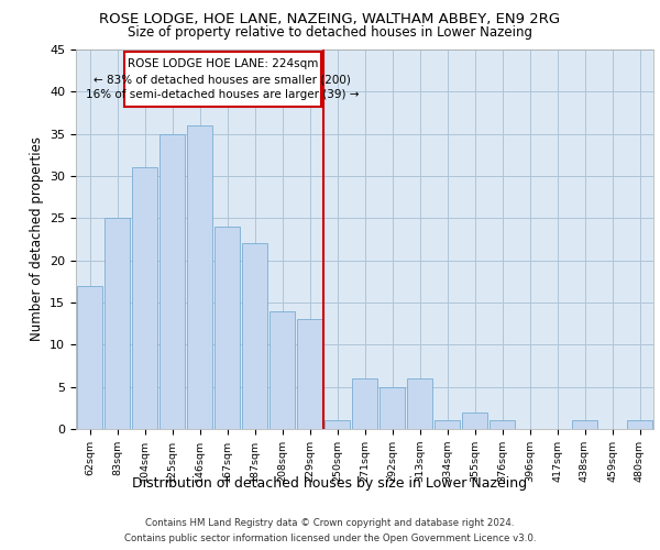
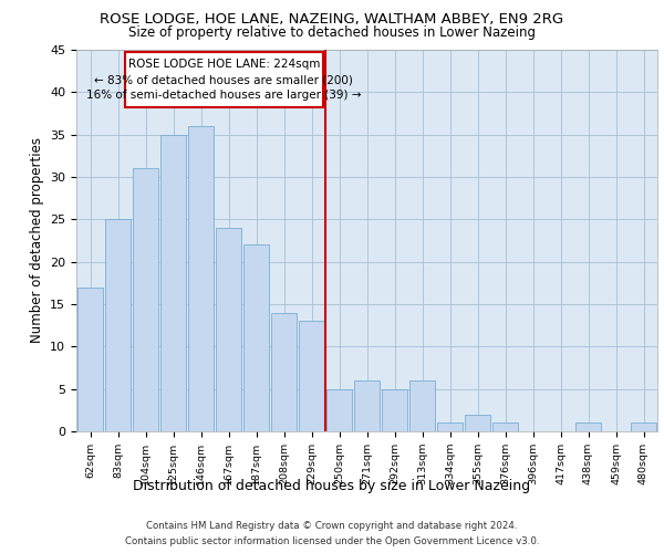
250sqm: 1 -> 5
